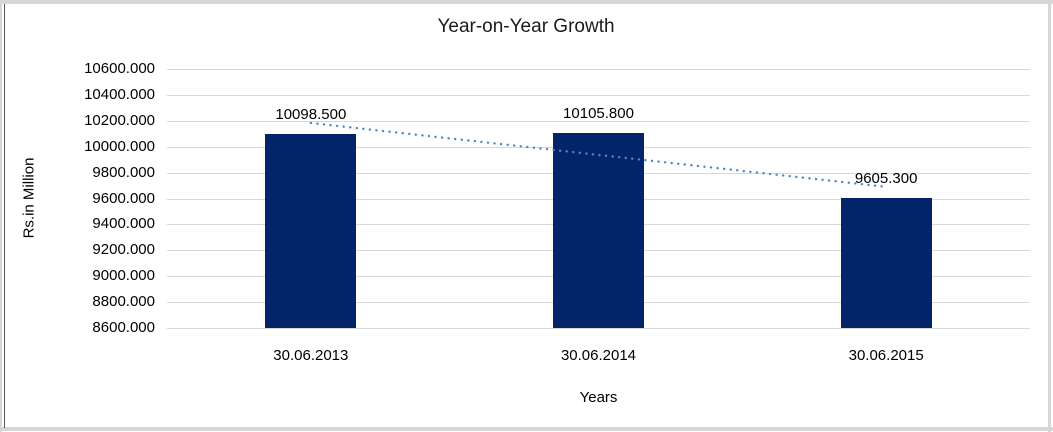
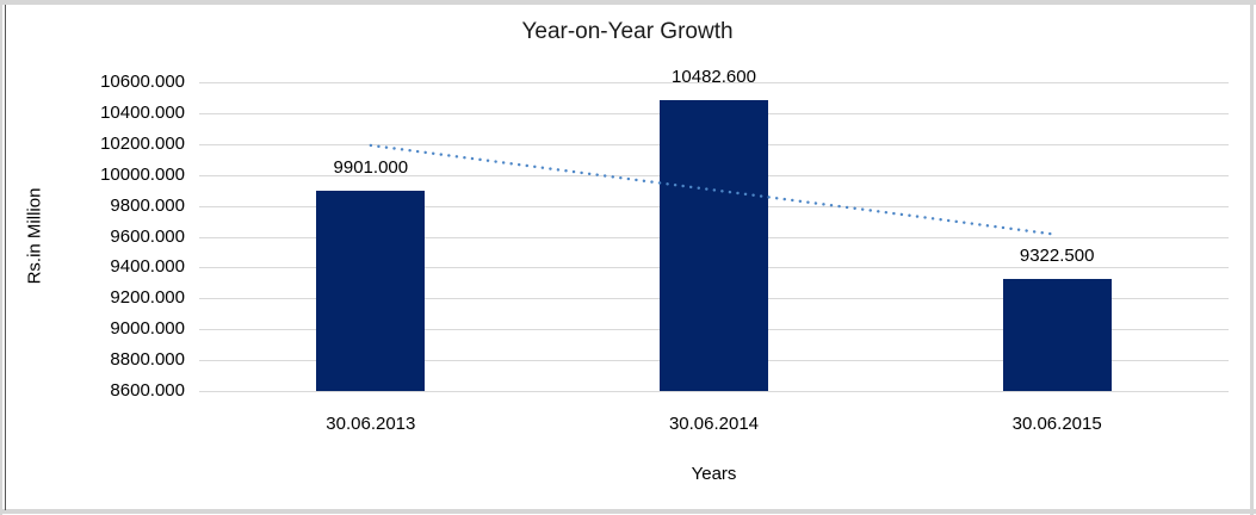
30.06.2013: 10098.500 -> 9901.000
30.06.2014: 10105.800 -> 10482.600
30.06.2015: 9605.300 -> 9322.500
